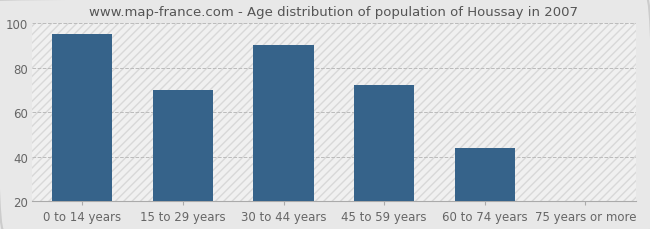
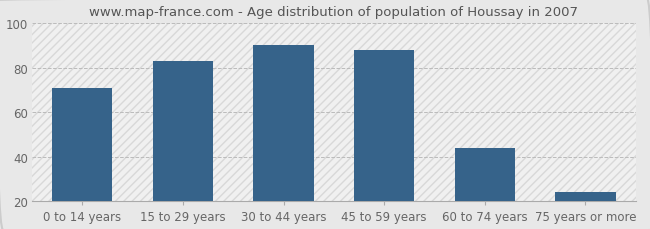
0 to 14 years: 95 -> 71
15 to 29 years: 70 -> 83
45 to 59 years: 72 -> 88
75 years or more: 20 -> 24
